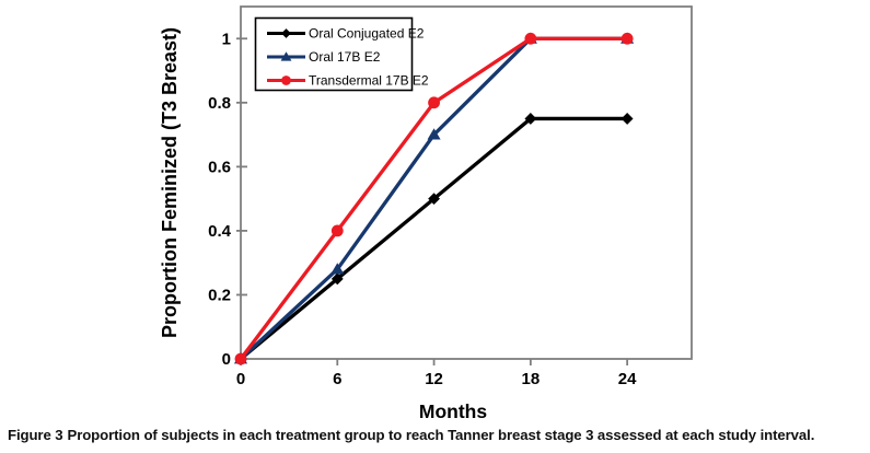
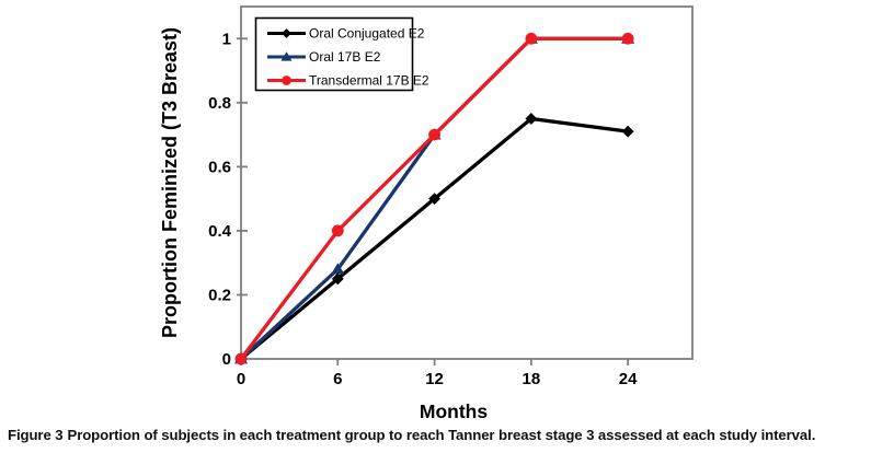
Transdermal 17B E2/12: 0.8 -> 0.7
Oral Conjugated E2/24: 0.75 -> 0.71
